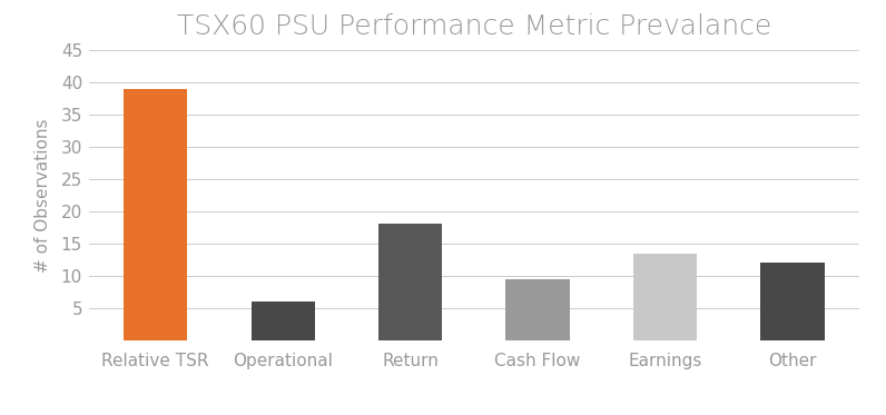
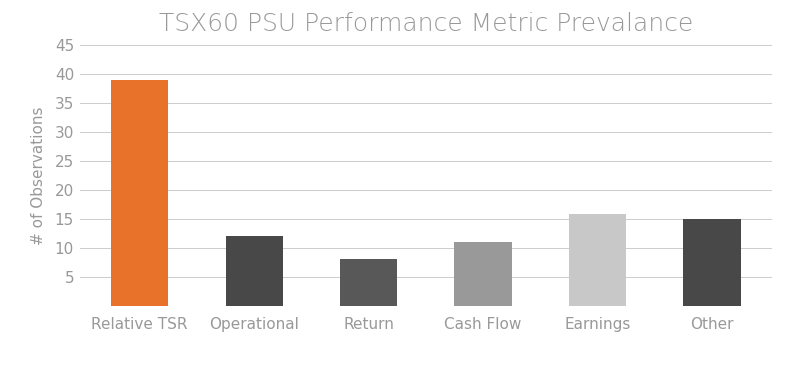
Operational: 6.0 -> 12.0
Return: 18.0 -> 8.0
Cash Flow: 9.5 -> 11.0
Earnings: 13.5 -> 15.8
Other: 12.0 -> 15.0
